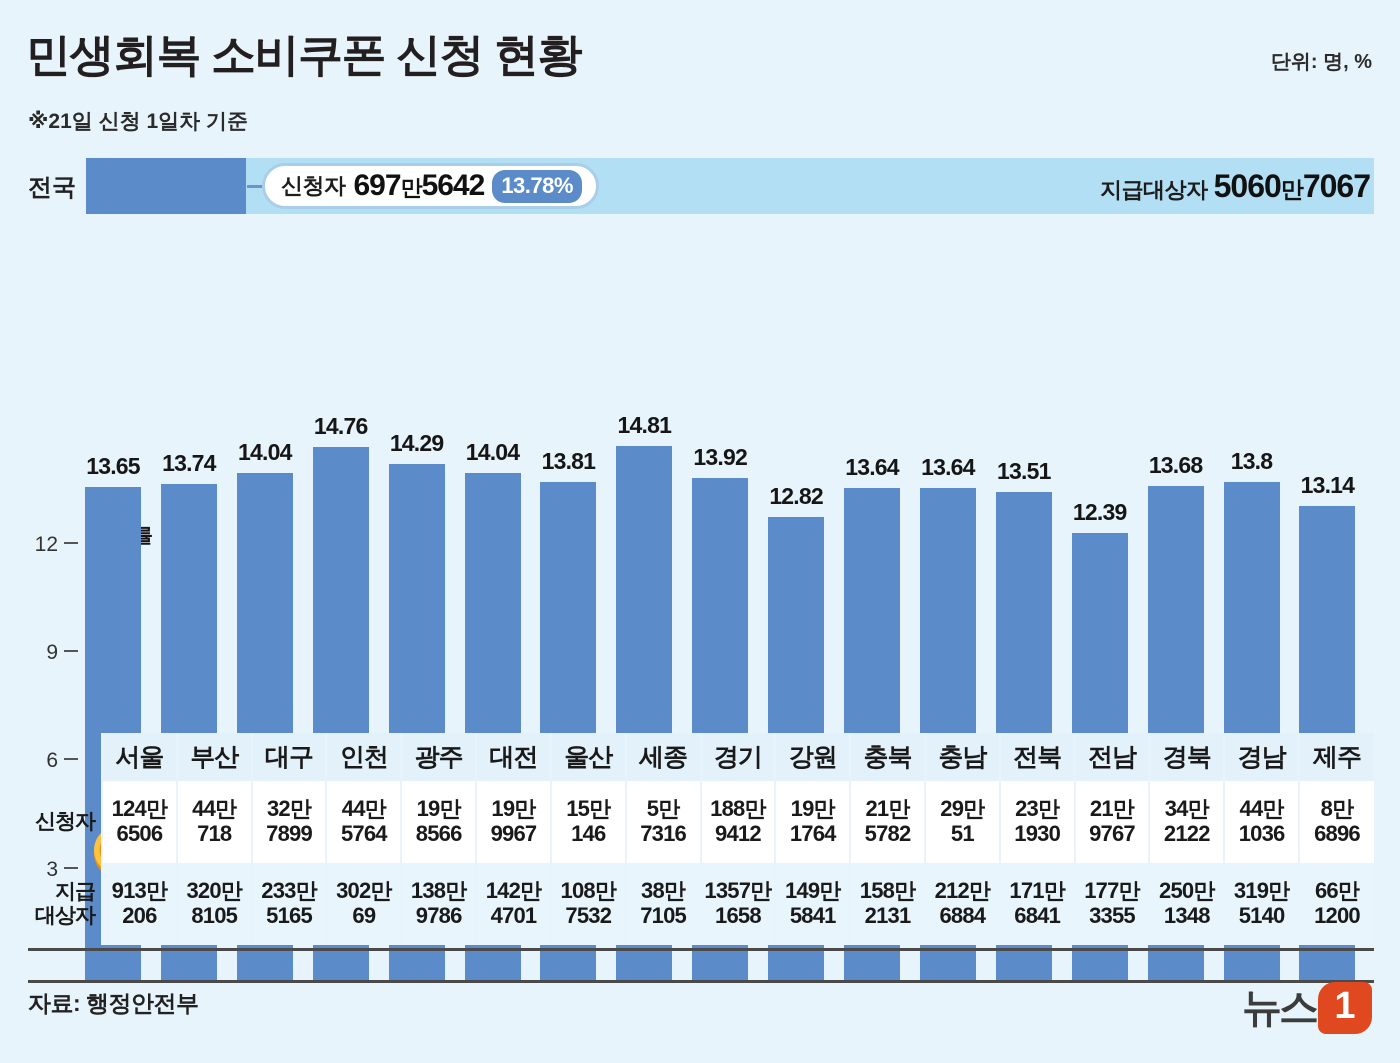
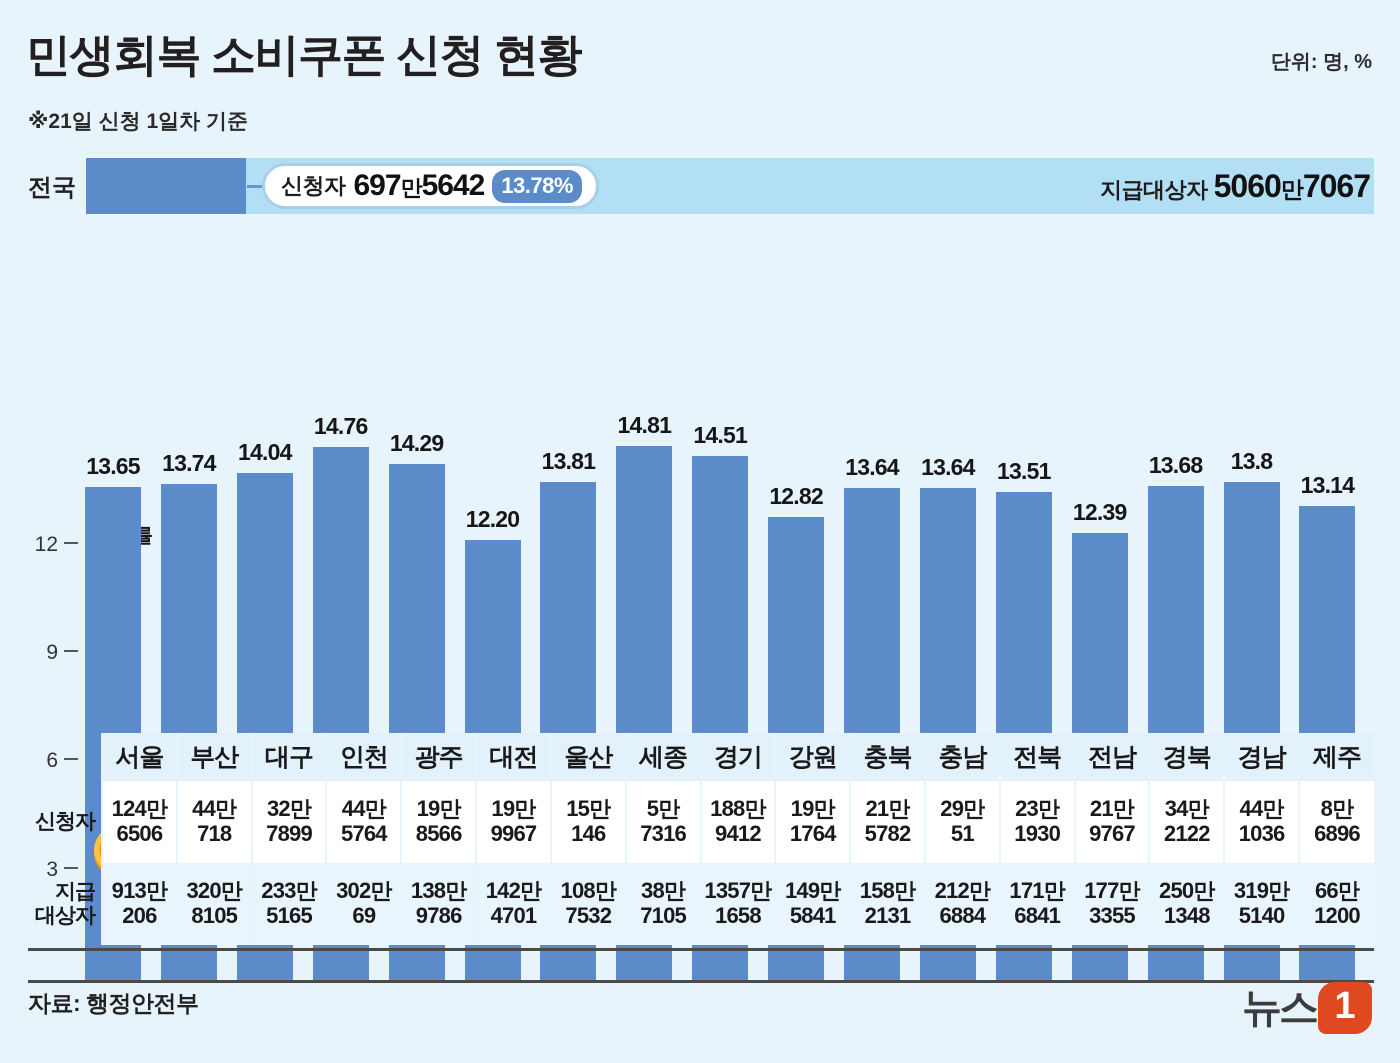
대전: 14.04 -> 12.20
경기: 13.92 -> 14.51
